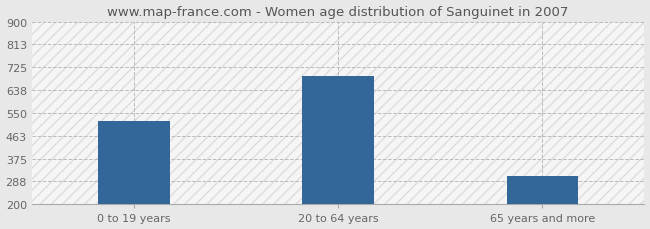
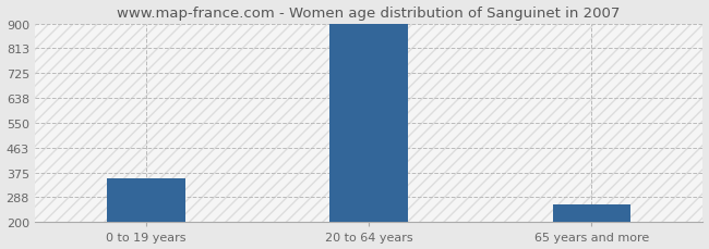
0 to 19 years: 520 -> 355
20 to 64 years: 690 -> 897
65 years and more: 310 -> 262
